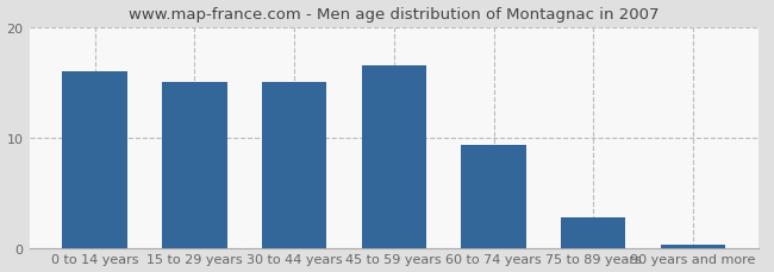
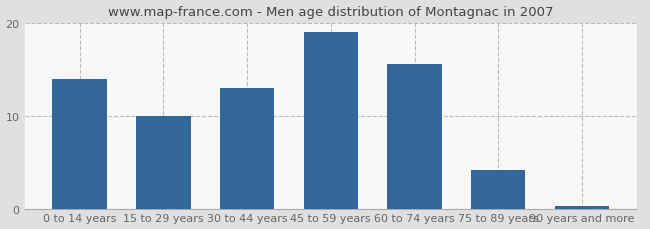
0 to 14 years: 16.0 -> 14.0
15 to 29 years: 15.0 -> 10.0
30 to 44 years: 15.0 -> 13.0
45 to 59 years: 16.5 -> 19.0
60 to 74 years: 9.3 -> 15.6
75 to 89 years: 2.8 -> 4.2
